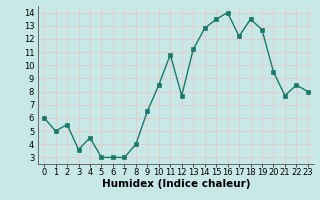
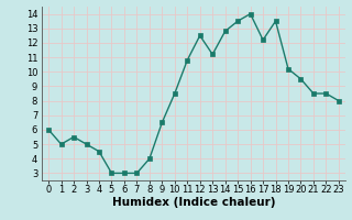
3: 3.6 -> 5.0
12: 7.7 -> 12.5
19: 12.7 -> 10.2
21: 7.7 -> 8.5
